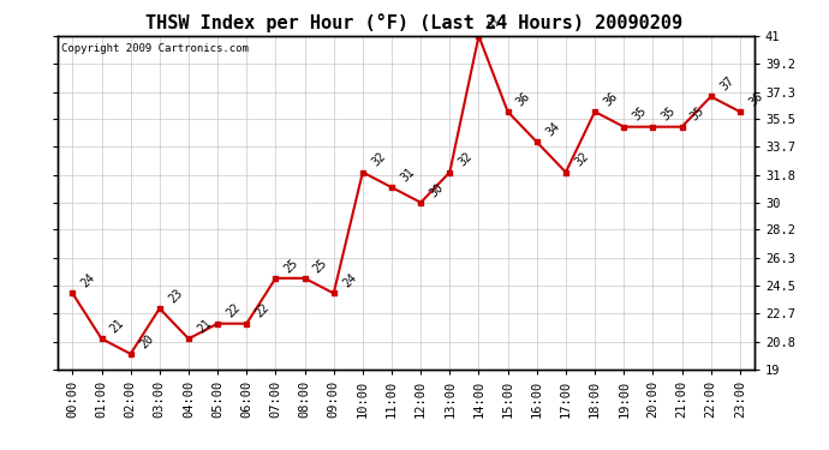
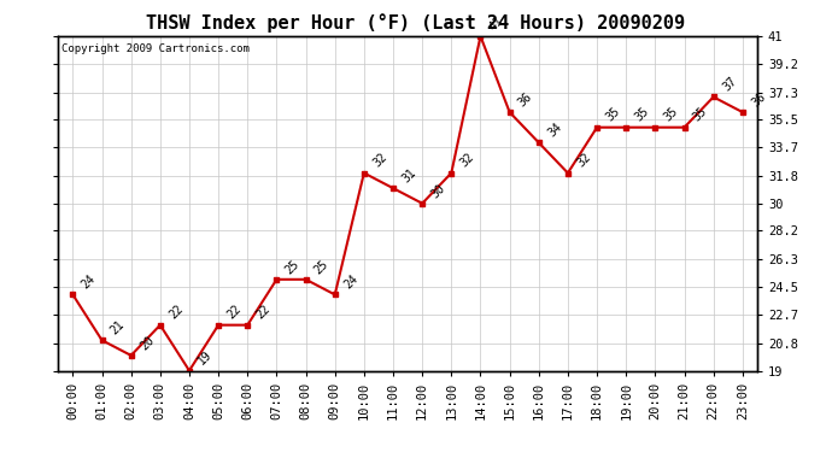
03:00: 23 -> 22
04:00: 21 -> 19
18:00: 36 -> 35
